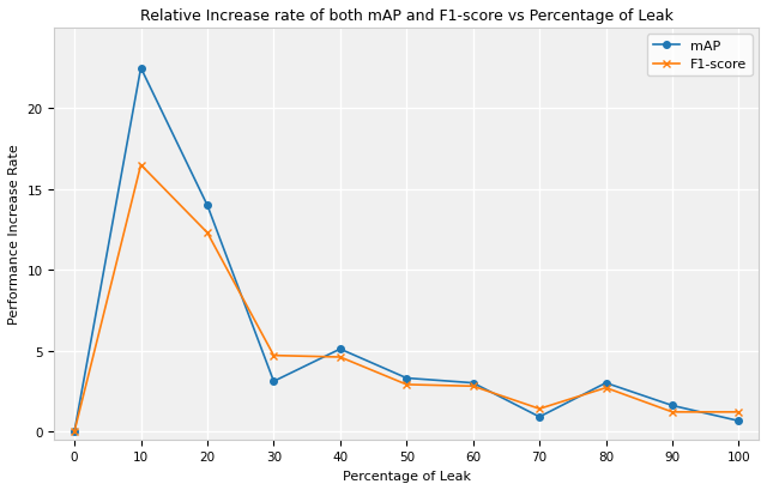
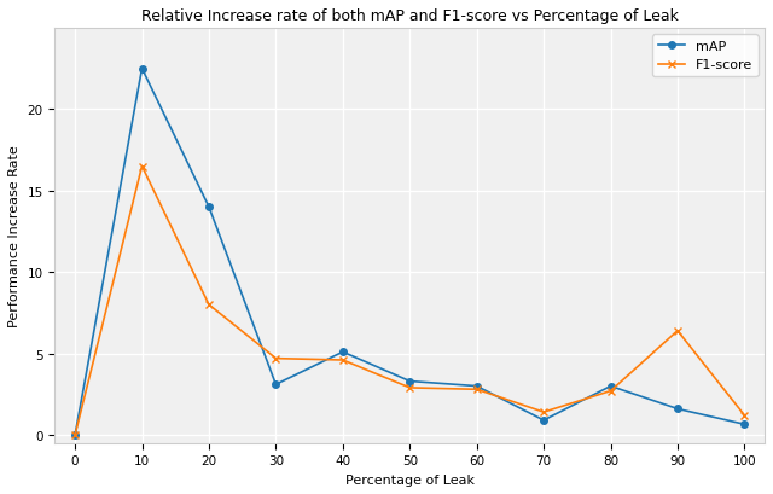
F1-score/20: 12.3 -> 8.0
F1-score/90: 1.2 -> 6.4
